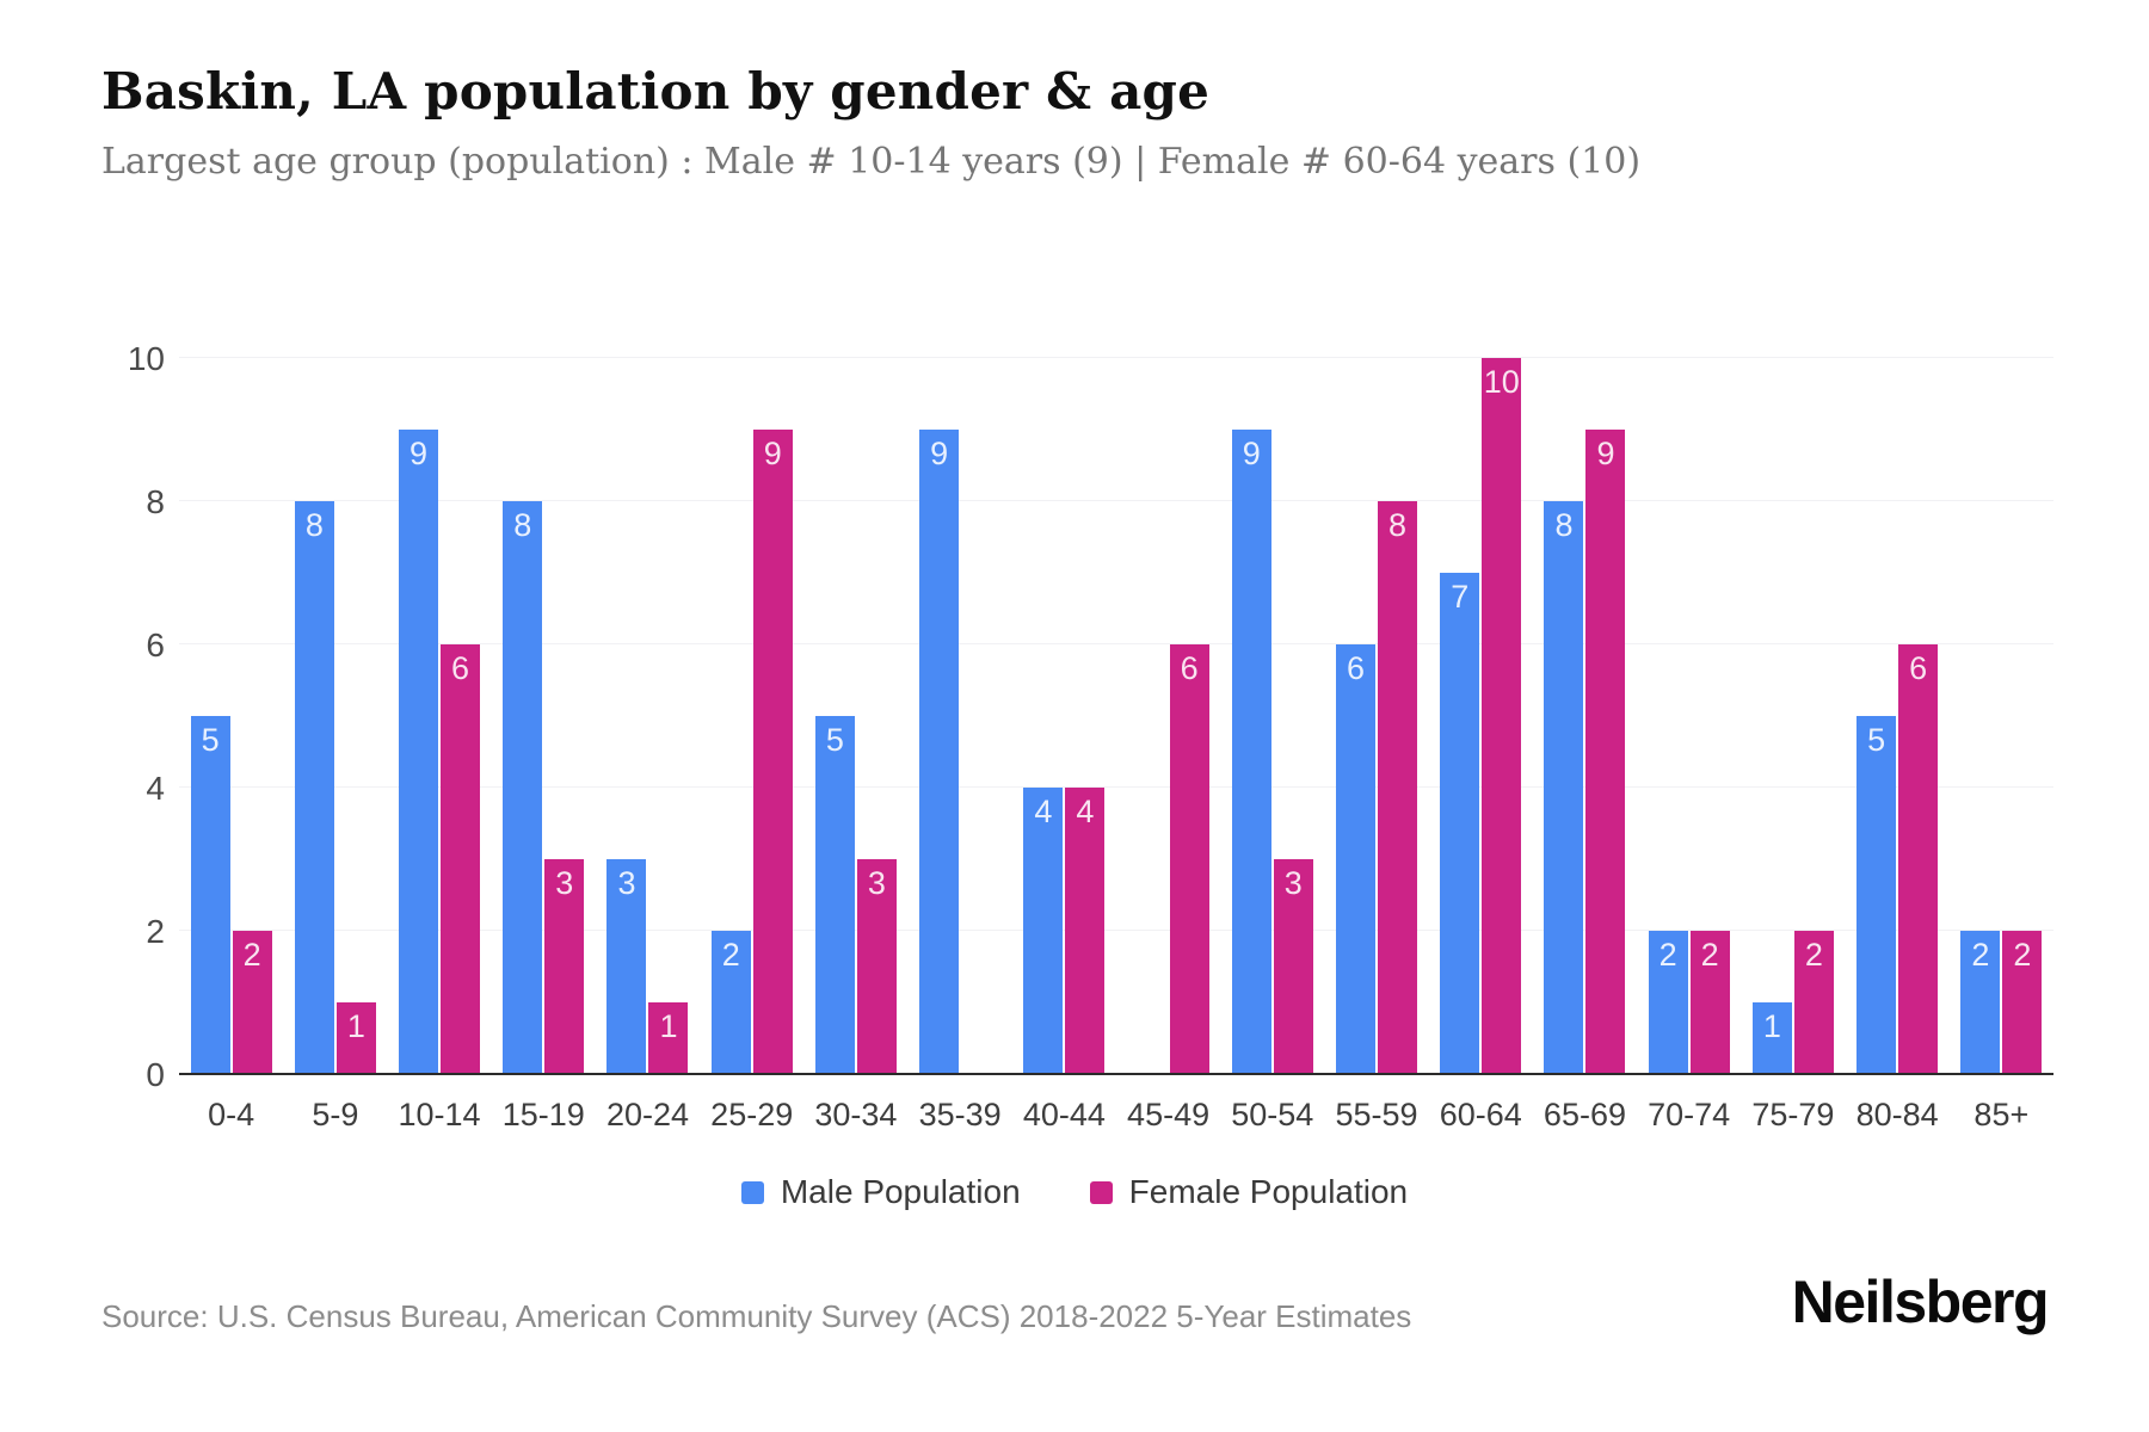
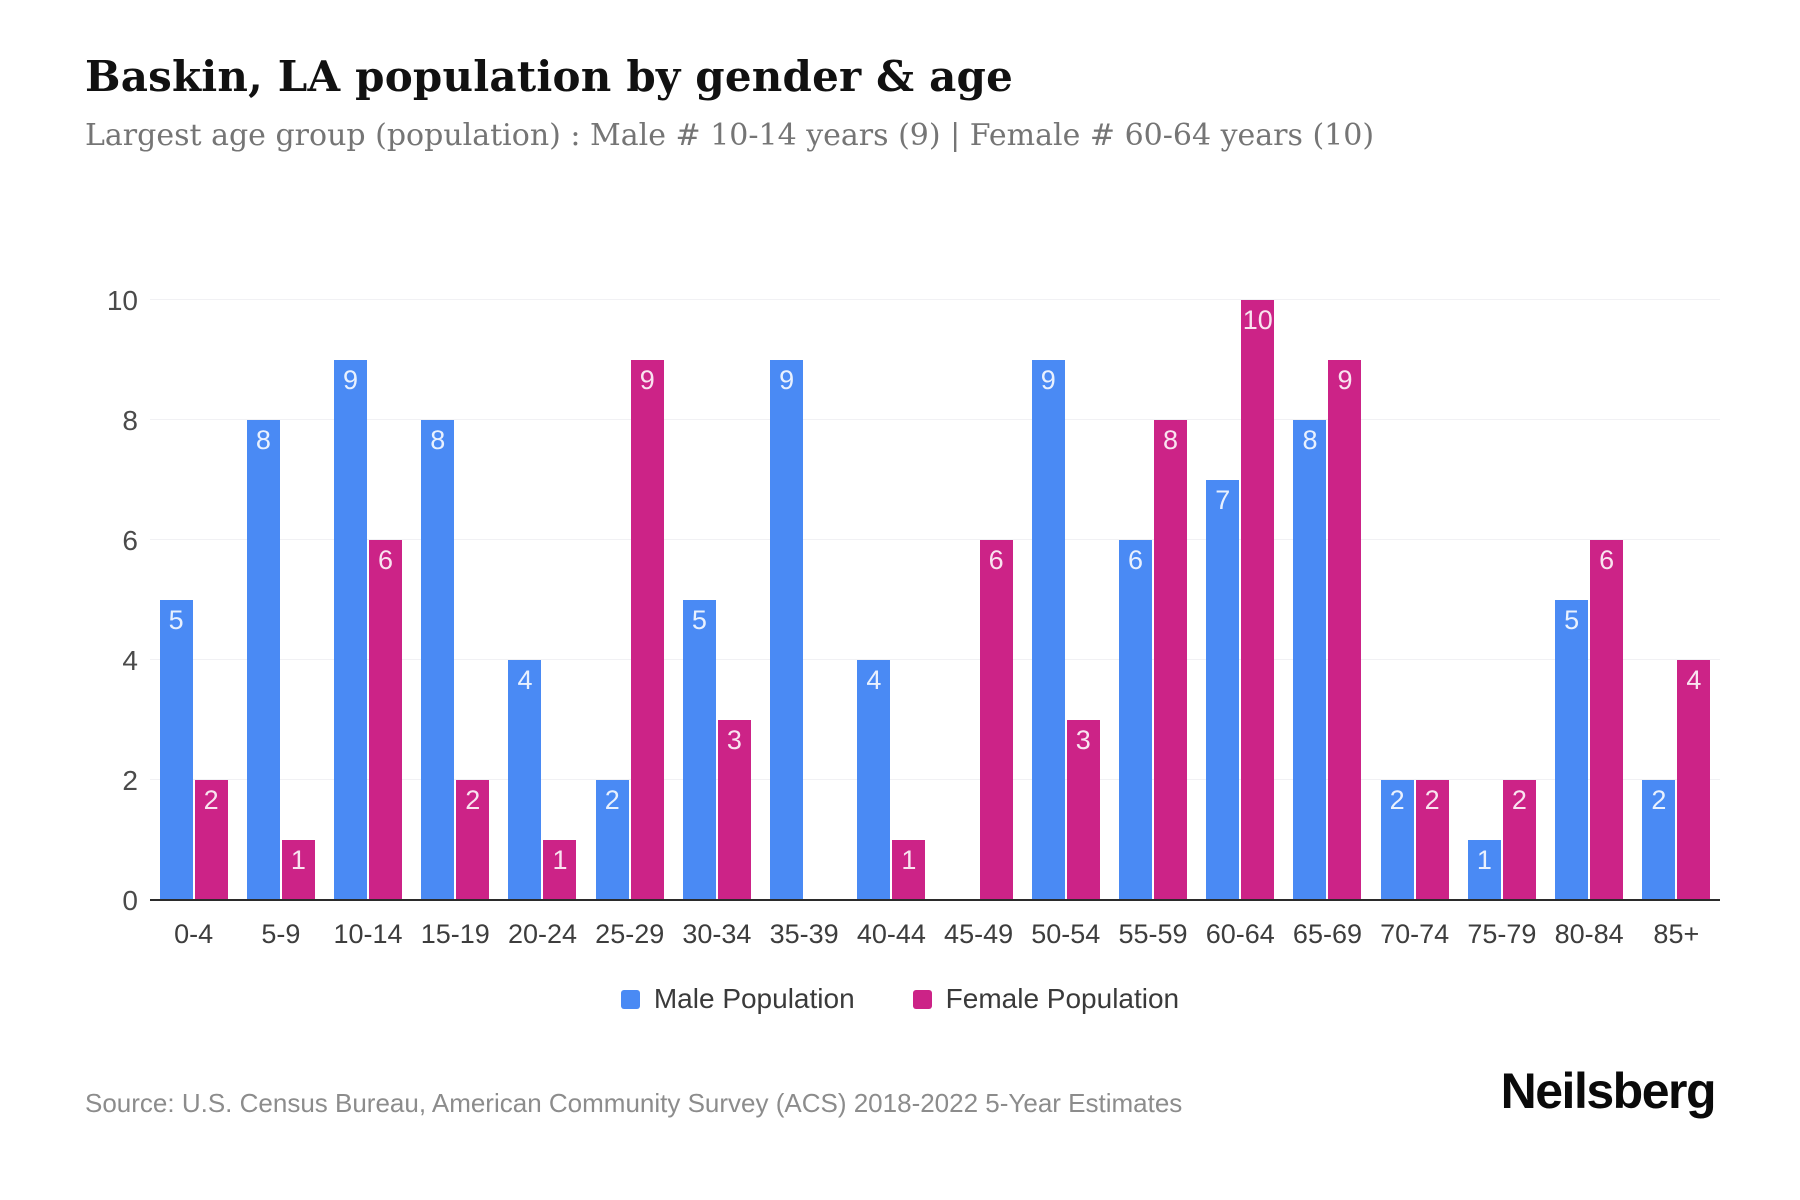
Female Population/15-19: 3 -> 2
Male Population/20-24: 3 -> 4
Female Population/40-44: 4 -> 1
Female Population/85+: 2 -> 4
